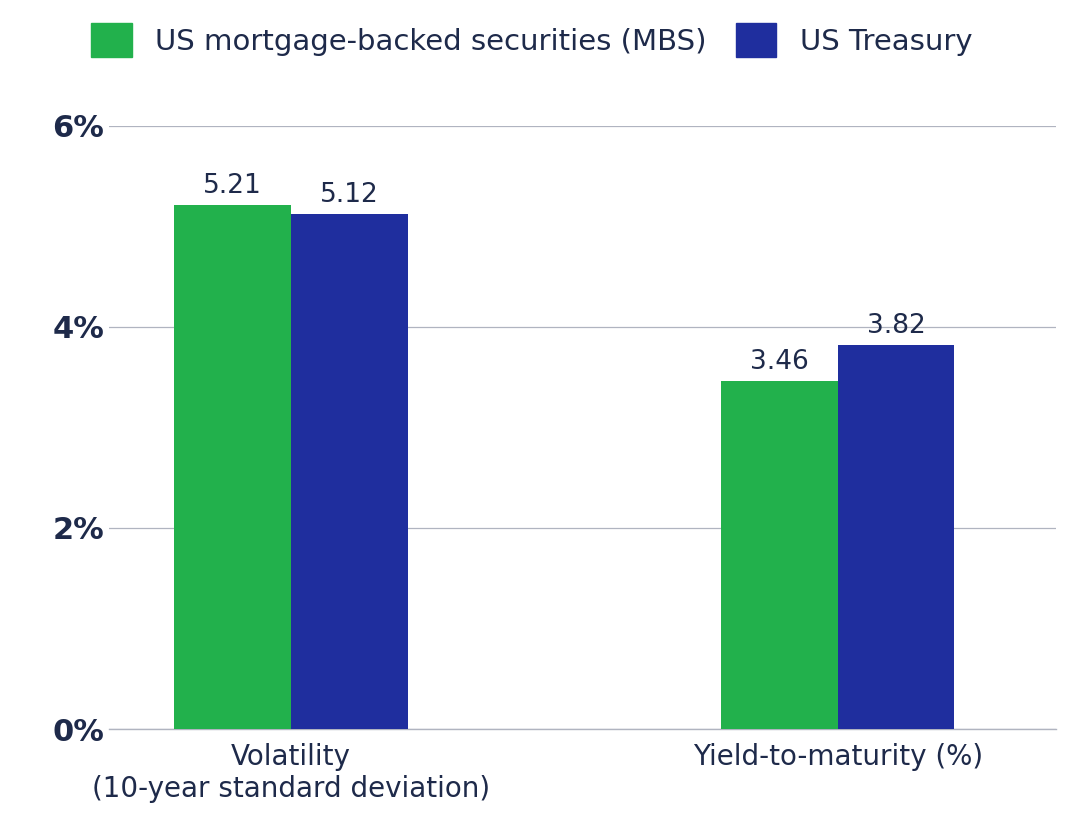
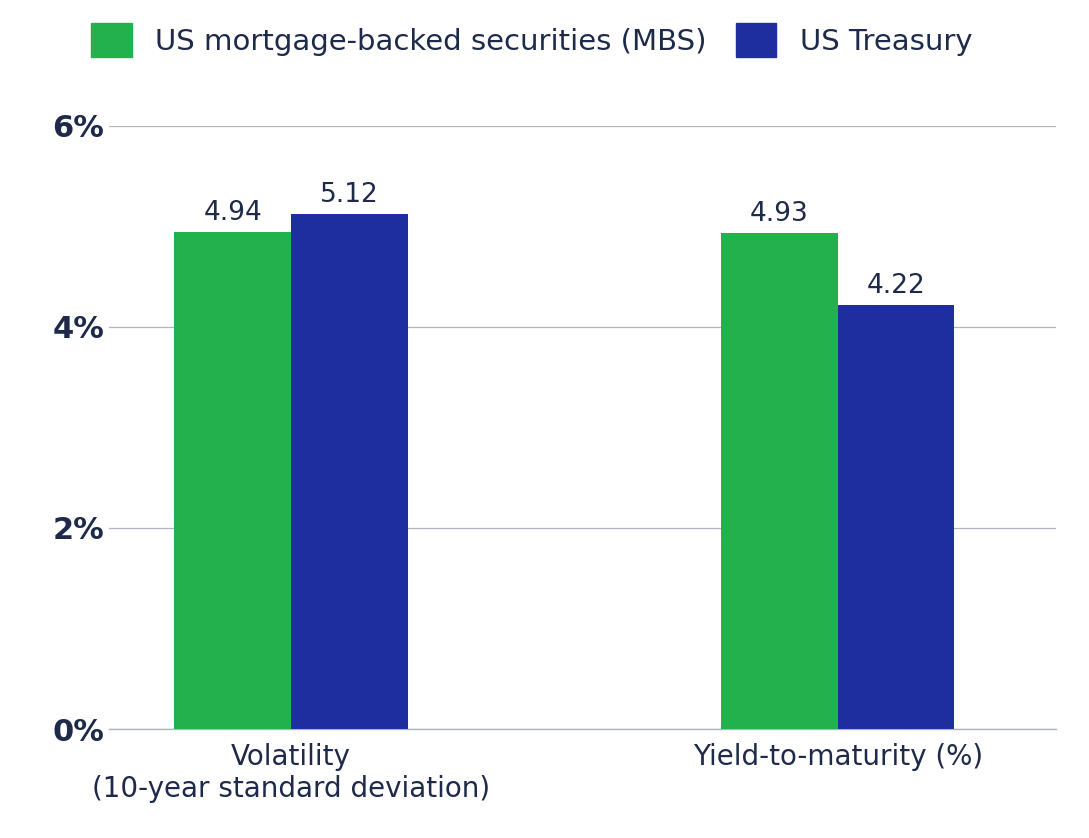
US mortgage-backed securities (MBS)/Volatility (10-year standard deviation): 5.21 -> 4.94
US mortgage-backed securities (MBS)/Yield-to-maturity (%): 3.46 -> 4.93
US Treasury/Yield-to-maturity (%): 3.82 -> 4.22
